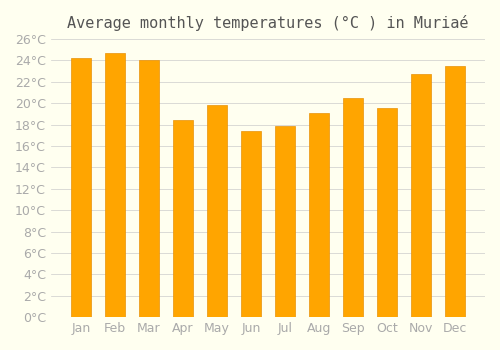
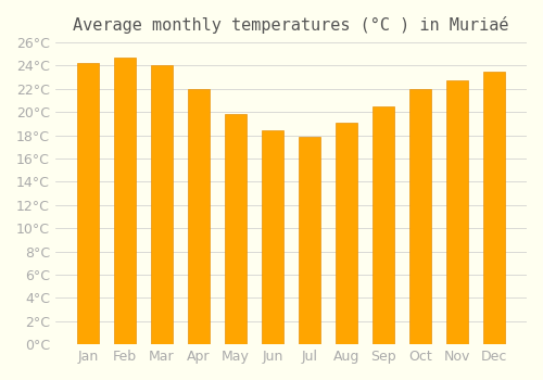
Apr: 18.4°C -> 22.0°C
Jun: 17.4°C -> 18.4°C
Oct: 19.6°C -> 22.0°C
